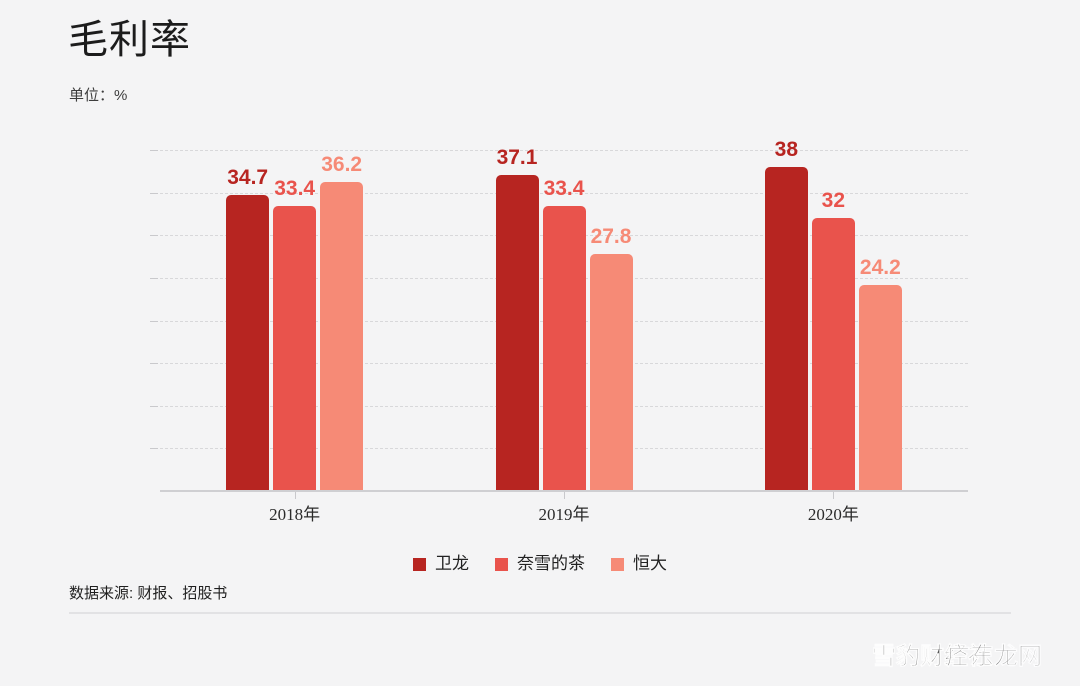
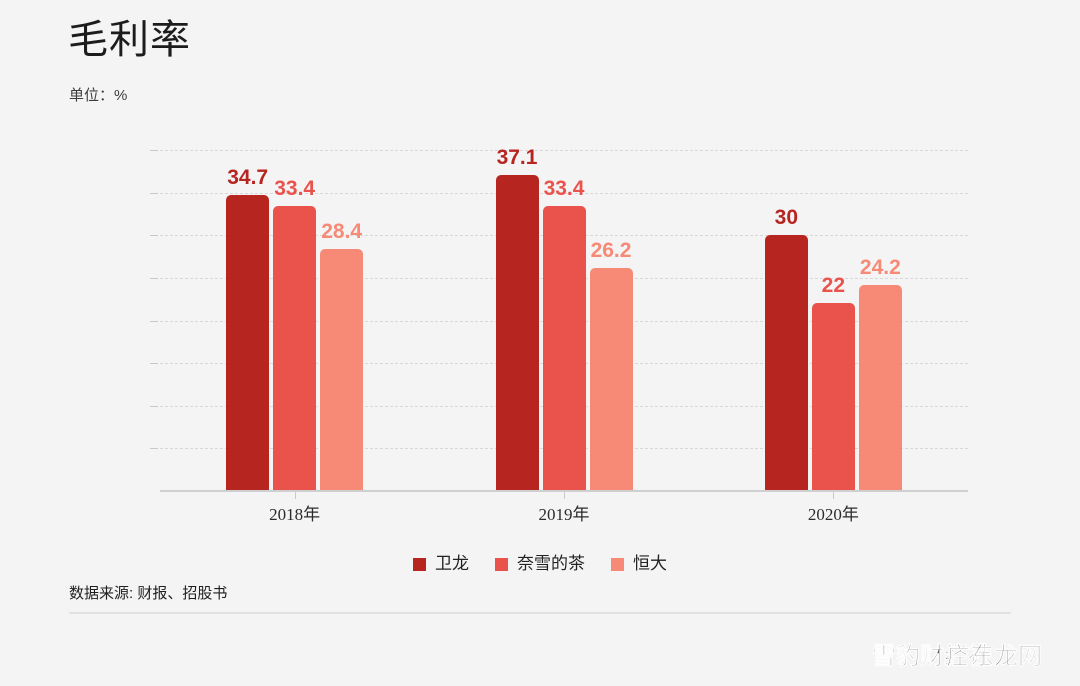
恒大/2018年: 36.2 -> 28.4
恒大/2019年: 27.8 -> 26.2
卫龙/2020年: 38 -> 30
奈雪的茶/2020年: 32 -> 22
